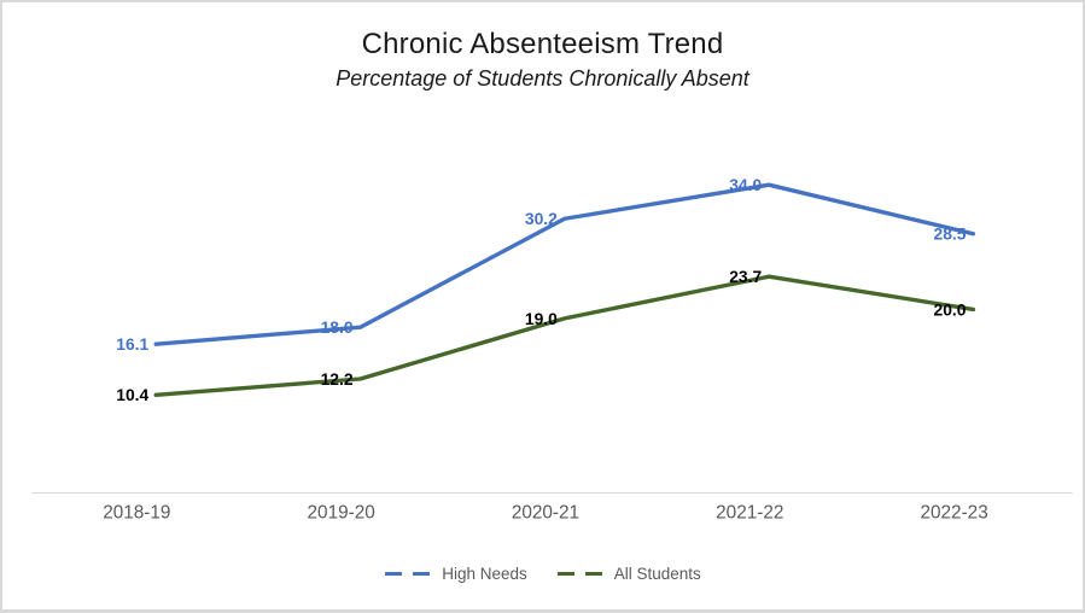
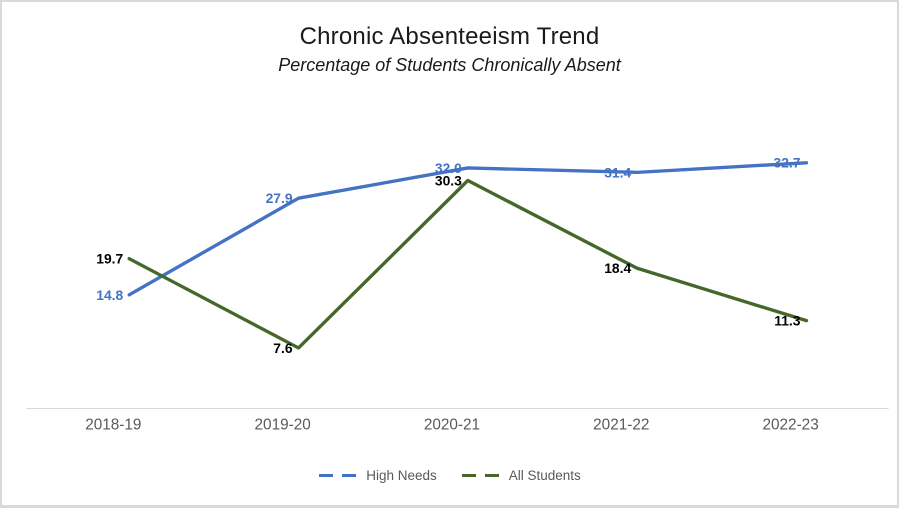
High Needs/2018-19: 16.1 -> 14.8
All Students/2018-19: 10.4 -> 19.7
High Needs/2019-20: 18.0 -> 27.9
All Students/2019-20: 12.2 -> 7.6
High Needs/2020-21: 30.2 -> 32.0
All Students/2020-21: 19.0 -> 30.3
High Needs/2021-22: 34.0 -> 31.4
All Students/2021-22: 23.7 -> 18.4
High Needs/2022-23: 28.5 -> 32.7
All Students/2022-23: 20.0 -> 11.3
